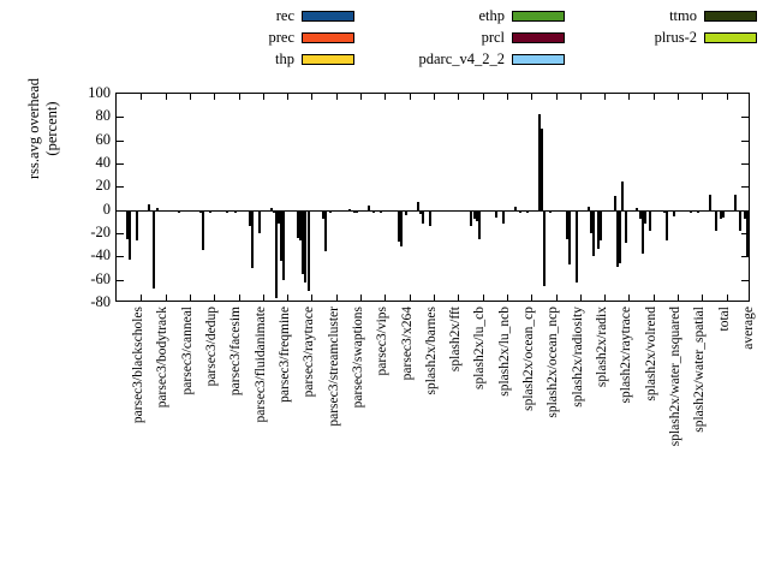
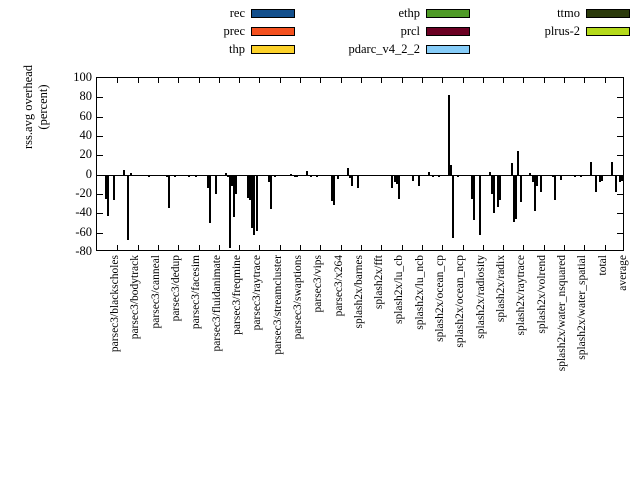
plrus-2/parsec3/freqmine: -60 -> -20
plrus-2/parsec3/raytrace: -70 -> -60
ethp/splash2x/ocean_ncp: 70 -> 10
plrus-2/average: -40 -> -10
